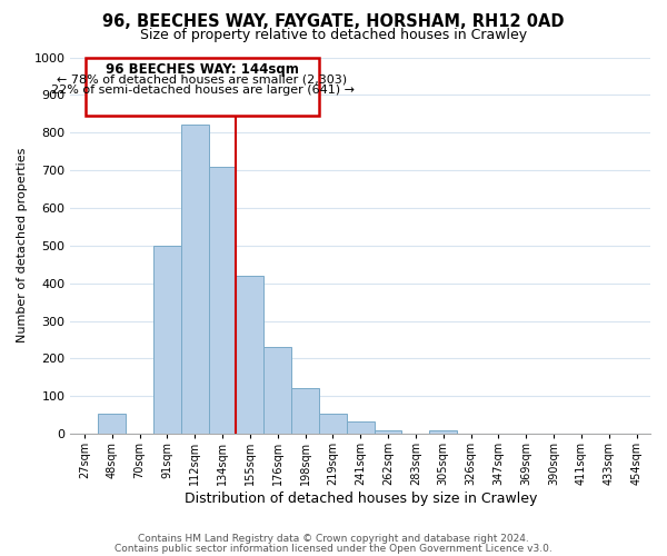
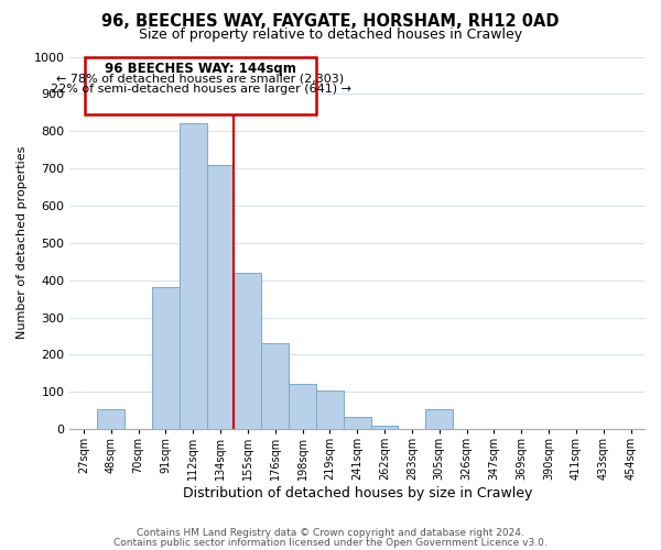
91sqm: 500 -> 380
219sqm: 55 -> 105
305sqm: 10 -> 55
